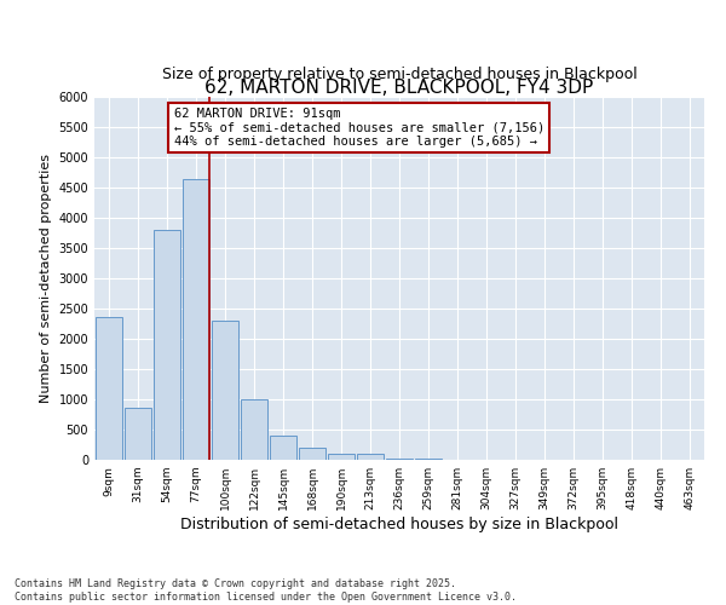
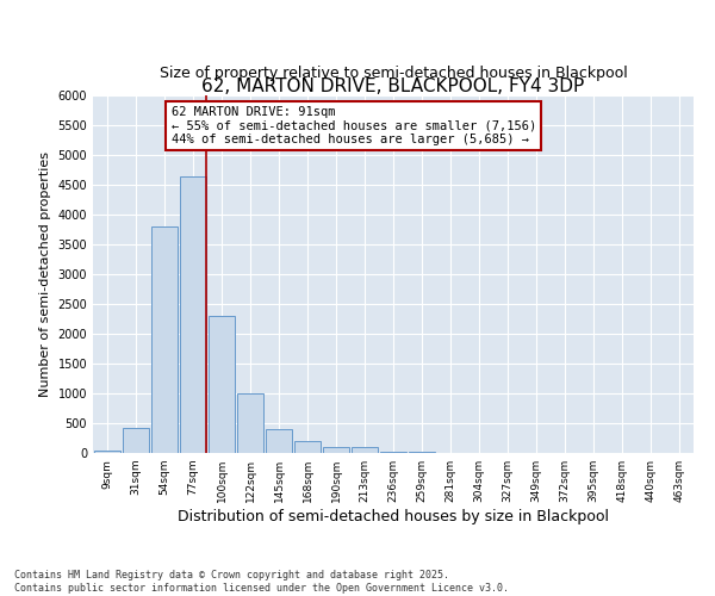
9sqm: 2360 -> 50
31sqm: 860 -> 430
